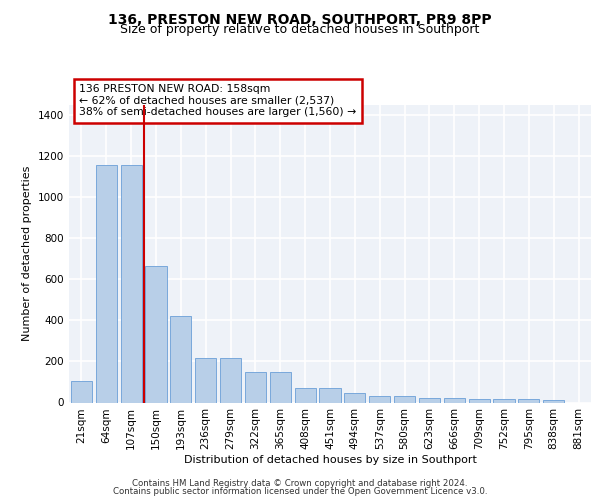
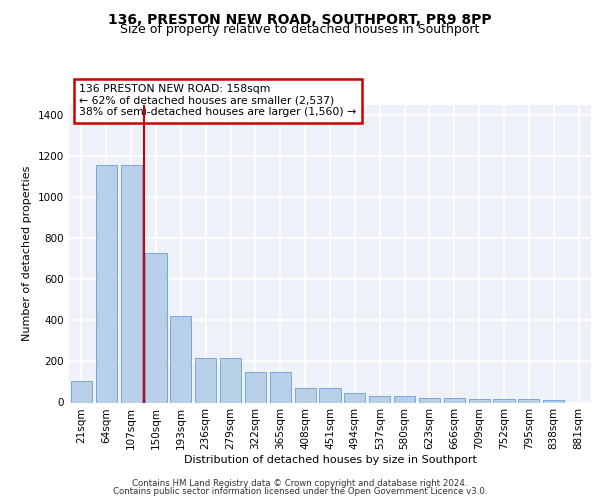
150sqm: 665 -> 730
